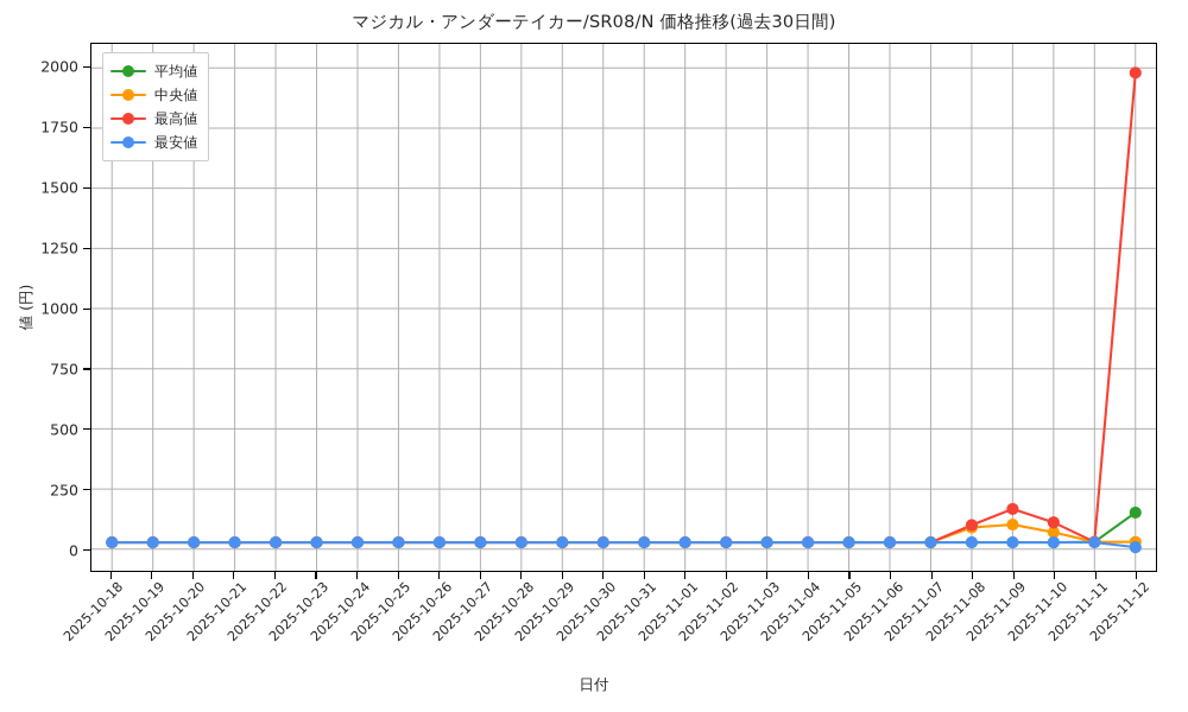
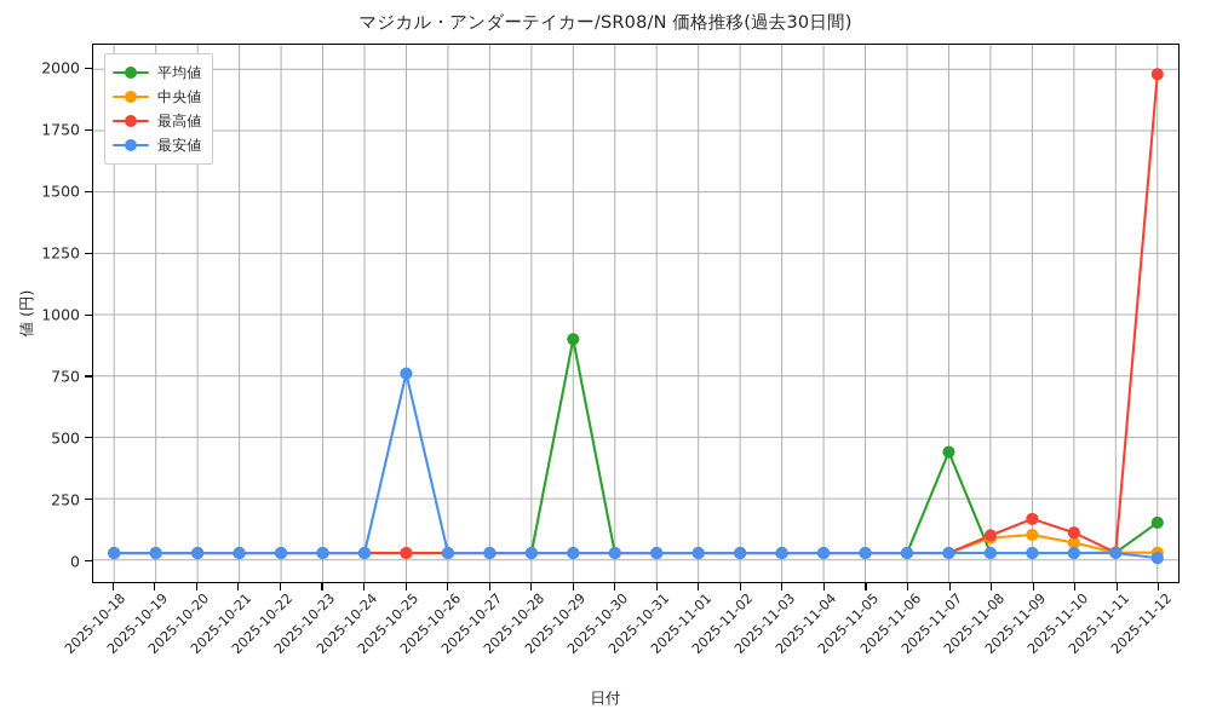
最安値/2025-10-25: 30 -> 760
平均値/2025-10-29: 30 -> 900
平均値/2025-11-07: 30 -> 440
